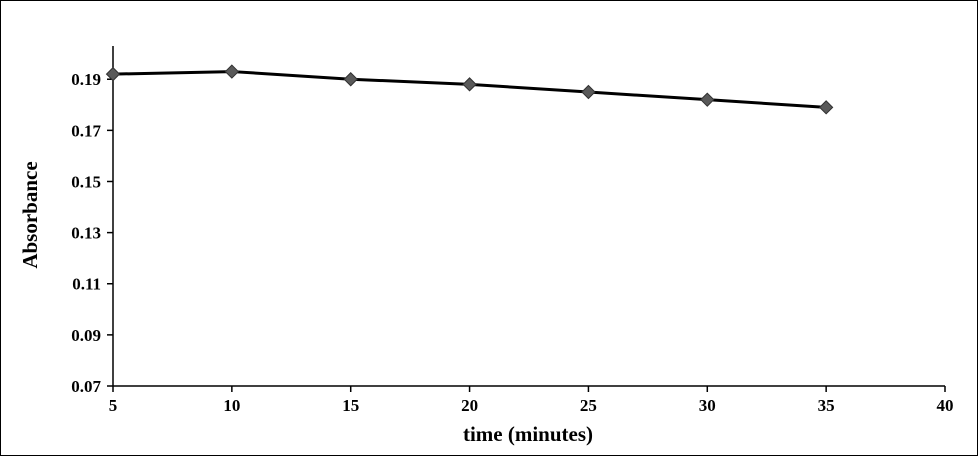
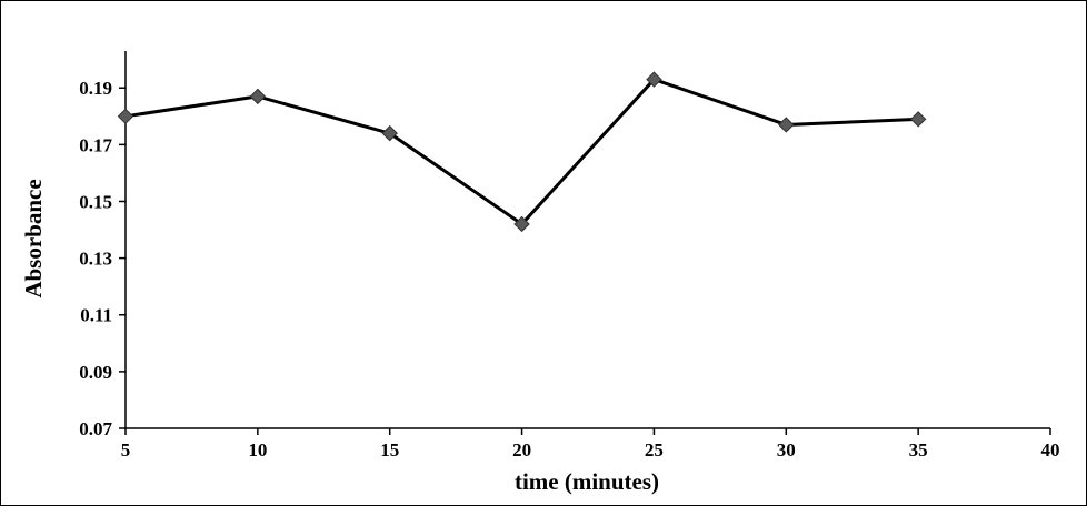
5: 0.192 -> 0.180
10: 0.193 -> 0.187
15: 0.190 -> 0.174
20: 0.188 -> 0.142
25: 0.185 -> 0.193
30: 0.182 -> 0.177
